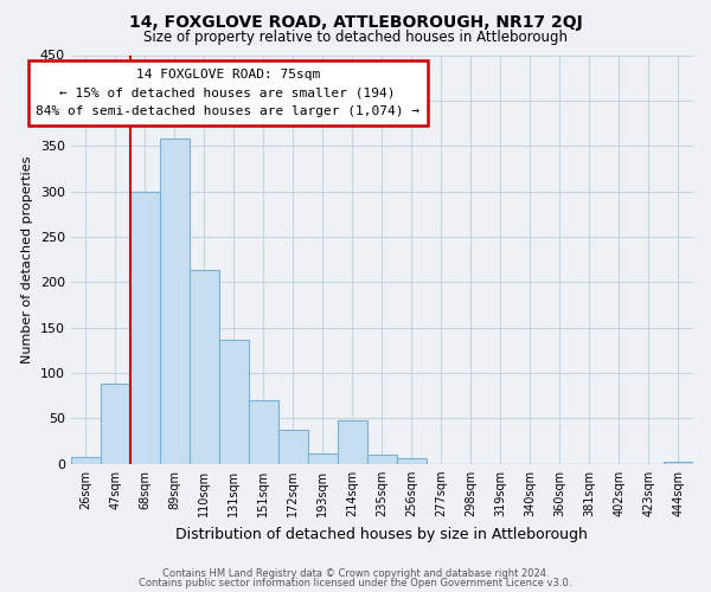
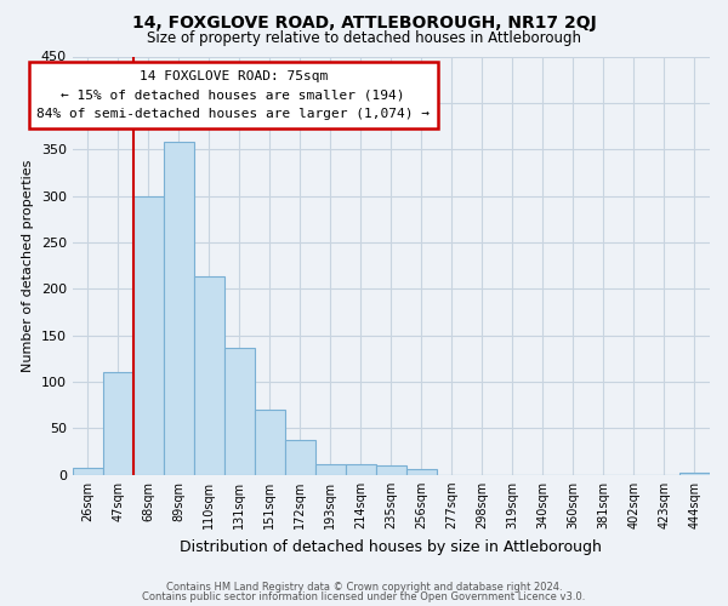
47sqm: 88 -> 110
214sqm: 48 -> 11
